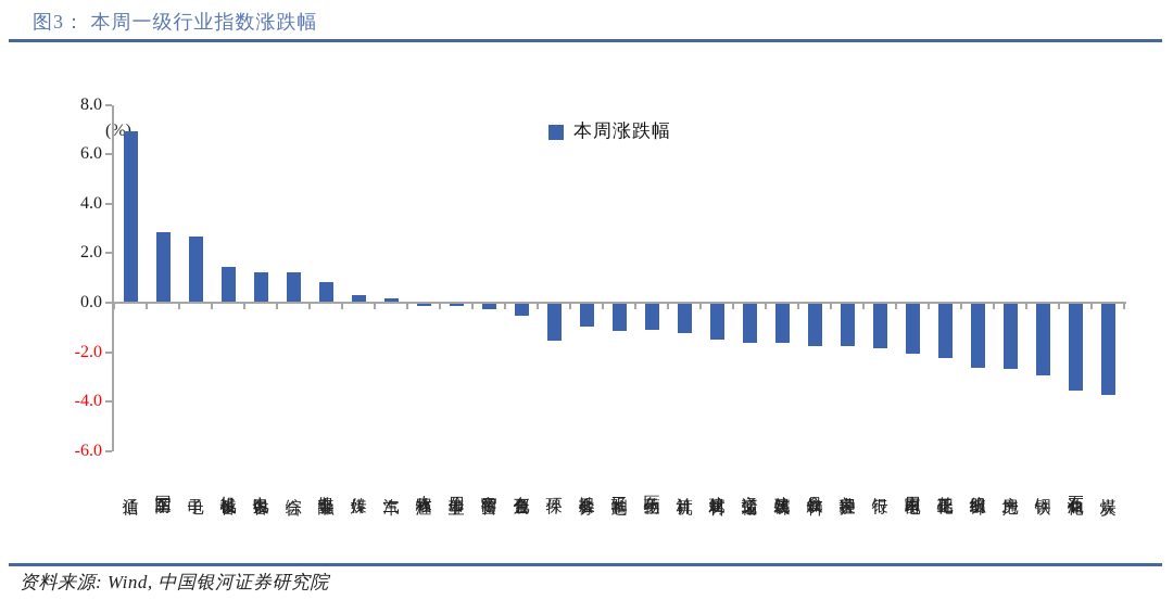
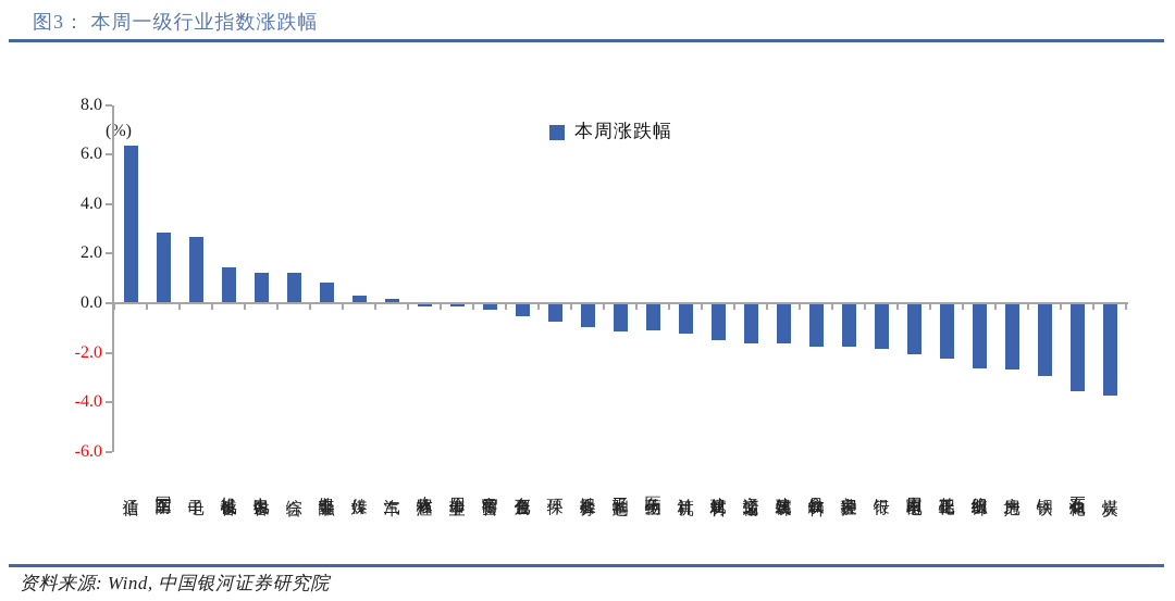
通信: 6.9 -> 6.3
环保: -1.5 -> -0.7
